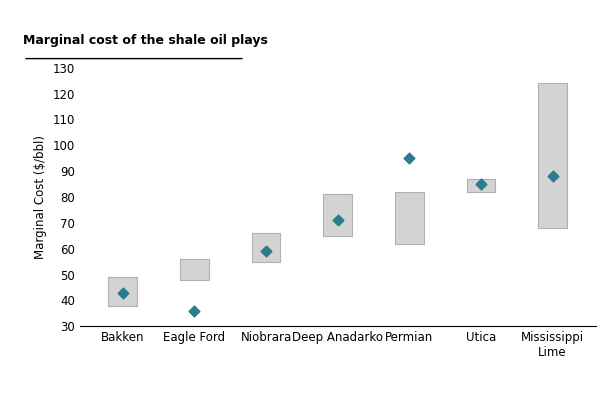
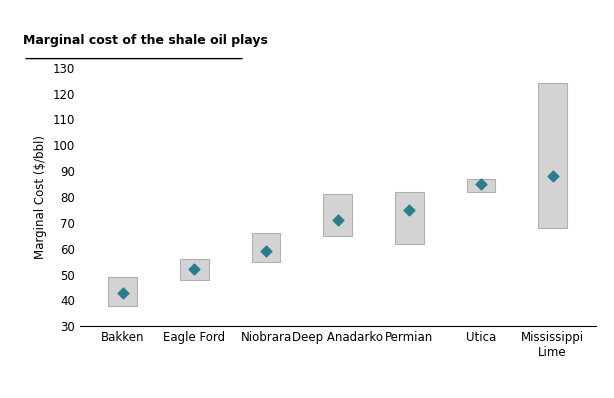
Eagle Ford: 36 -> 52
Permian: 95 -> 75
